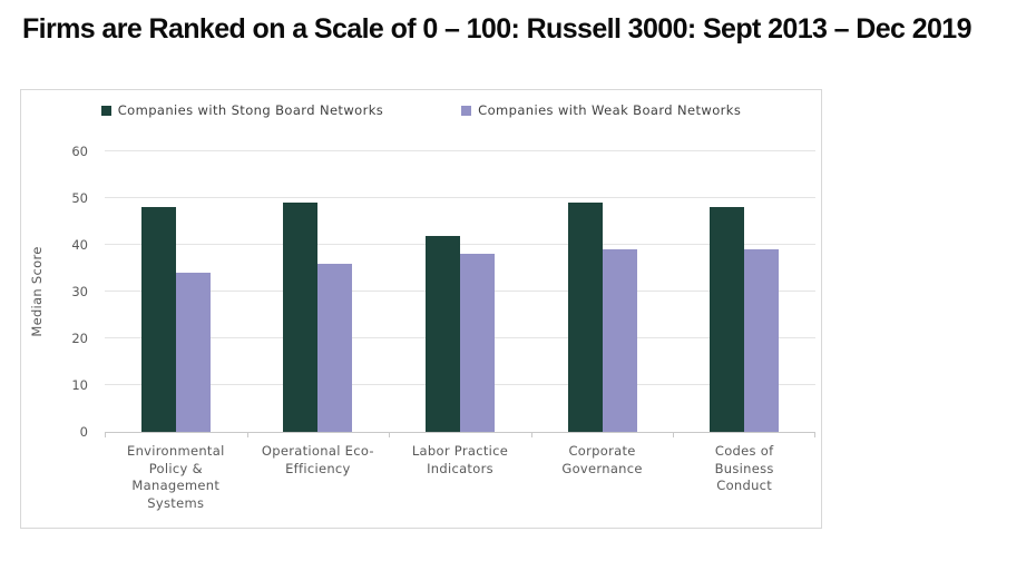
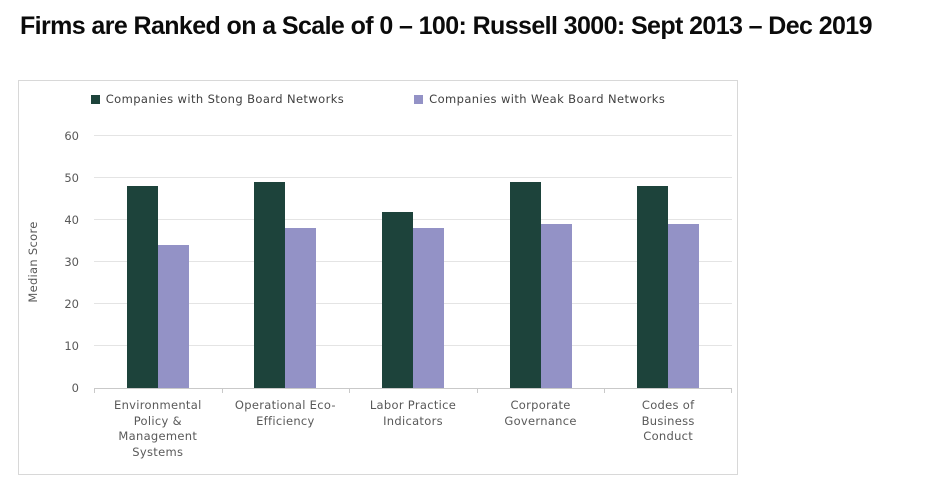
Companies with Weak Board Networks/Operational Eco-Efficiency: 36 -> 38
